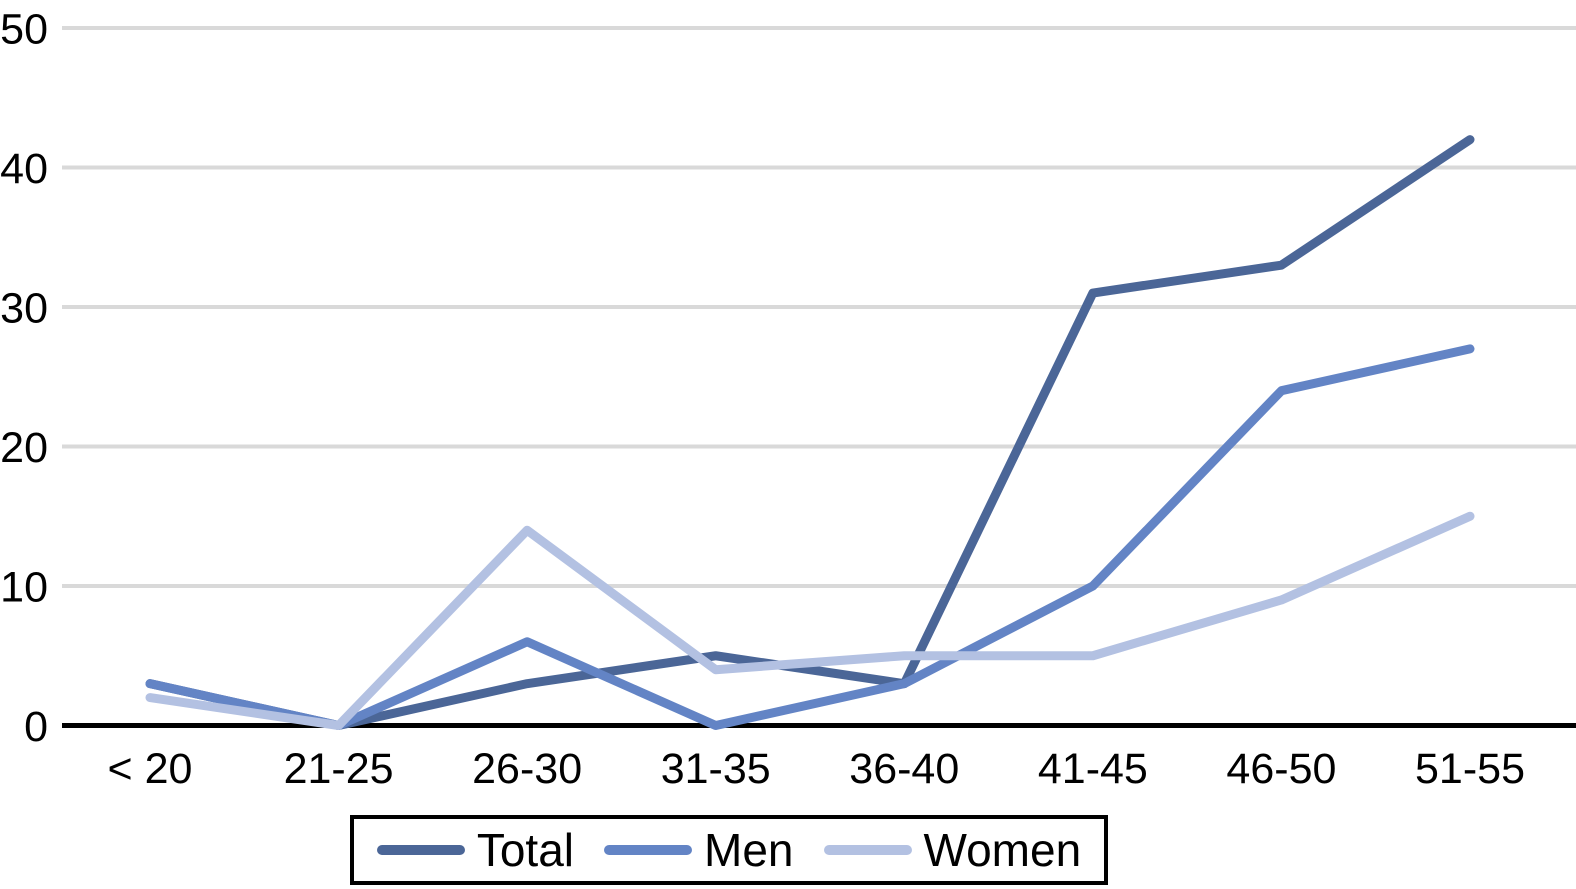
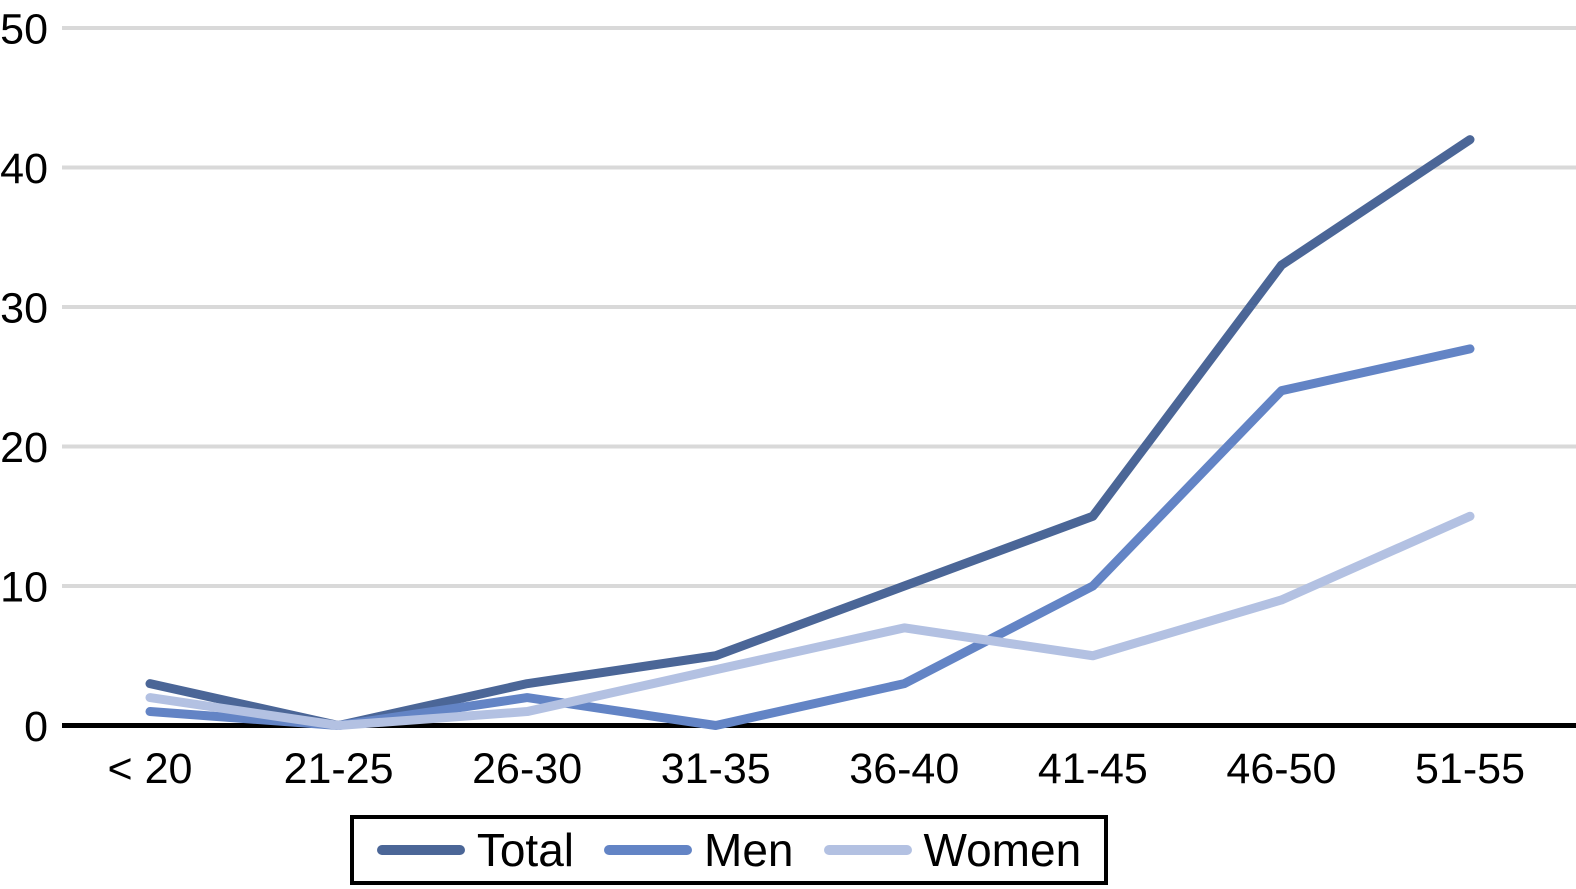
Men/< 20: 3 -> 1
Men/26-30: 6 -> 2
Women/26-30: 14 -> 1
Total/36-40: 3 -> 10
Women/36-40: 5 -> 7
Total/41-45: 31 -> 15
